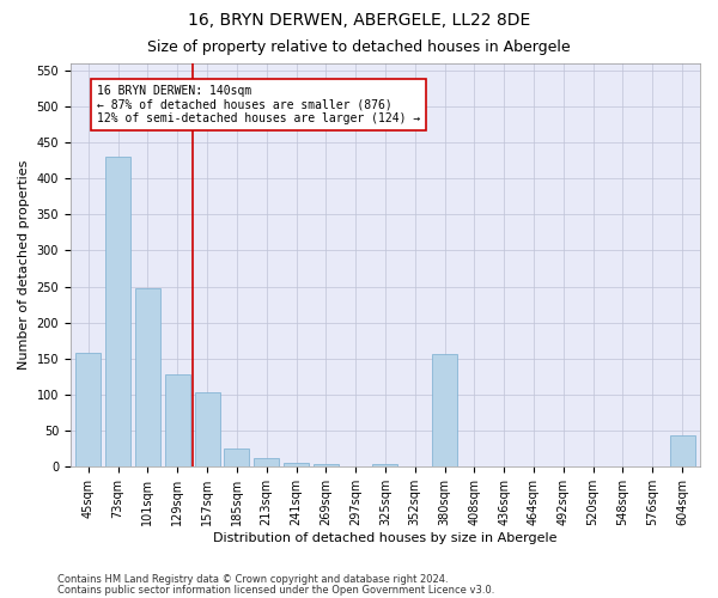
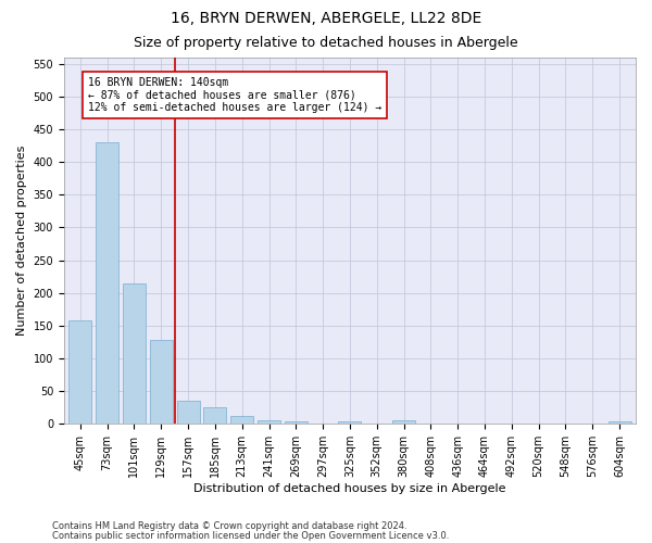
101sqm: 248 -> 215
157sqm: 104 -> 36
380sqm: 156 -> 5
604sqm: 44 -> 4
